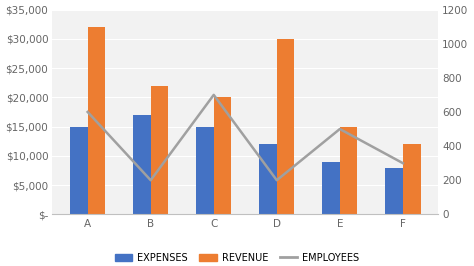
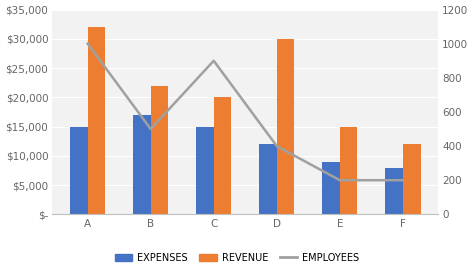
EMPLOYEES/A: 600 -> 1000
EMPLOYEES/B: 200 -> 500
EMPLOYEES/C: 700 -> 900
EMPLOYEES/D: 200 -> 400
EMPLOYEES/E: 500 -> 200
EMPLOYEES/F: 300 -> 200
